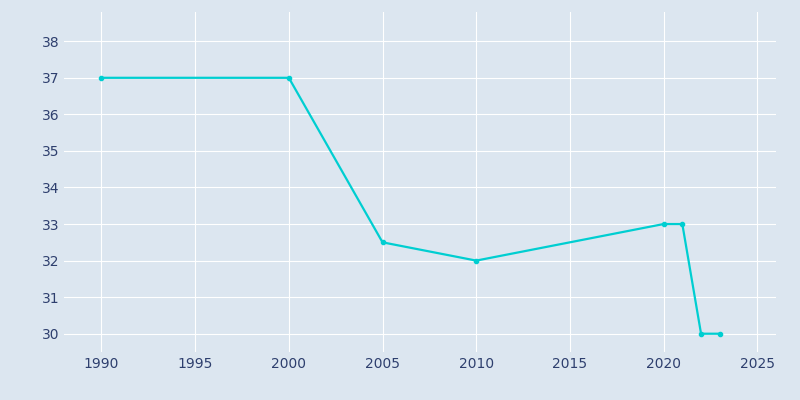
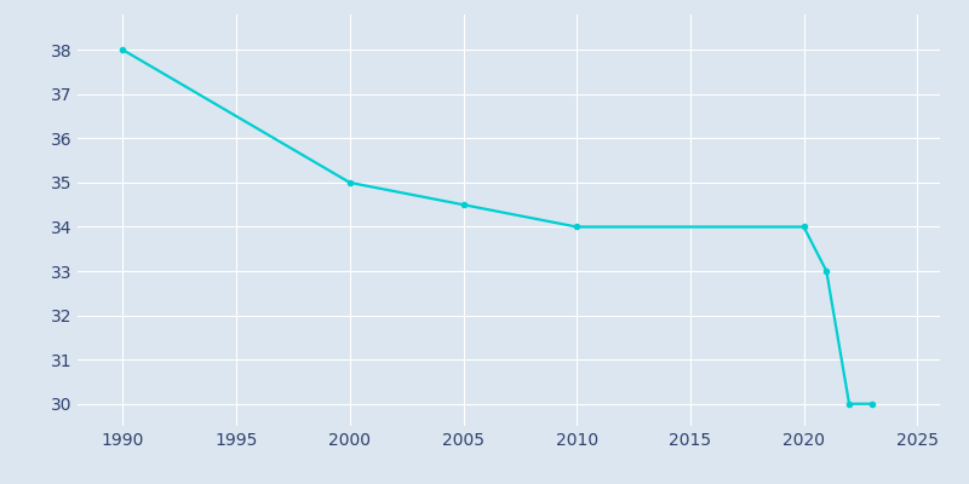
1990: 37.0 -> 38.0
2000: 37.0 -> 35.0
2005: 32.5 -> 34.5
2010: 32.0 -> 34.0
2020: 33.0 -> 34.0
